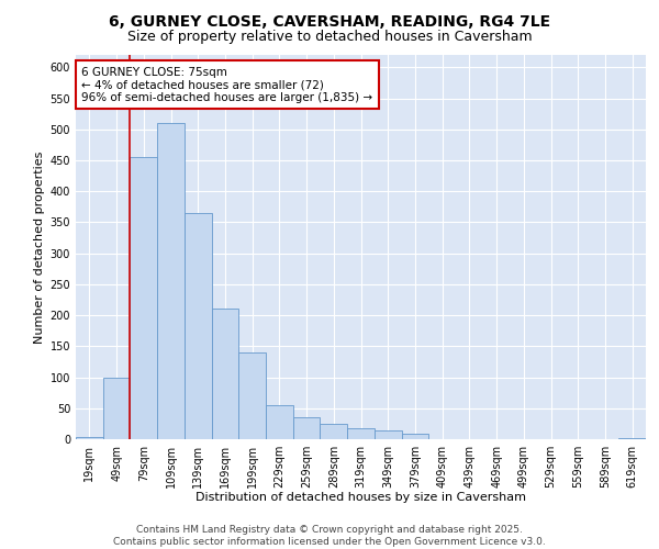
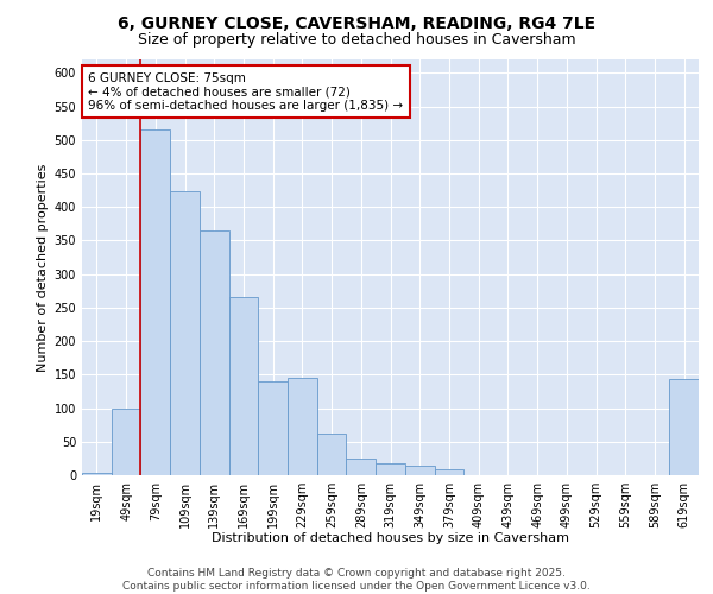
79sqm: 455 -> 516
109sqm: 510 -> 424
169sqm: 210 -> 266
229sqm: 55 -> 146
259sqm: 35 -> 62
619sqm: 2 -> 144
